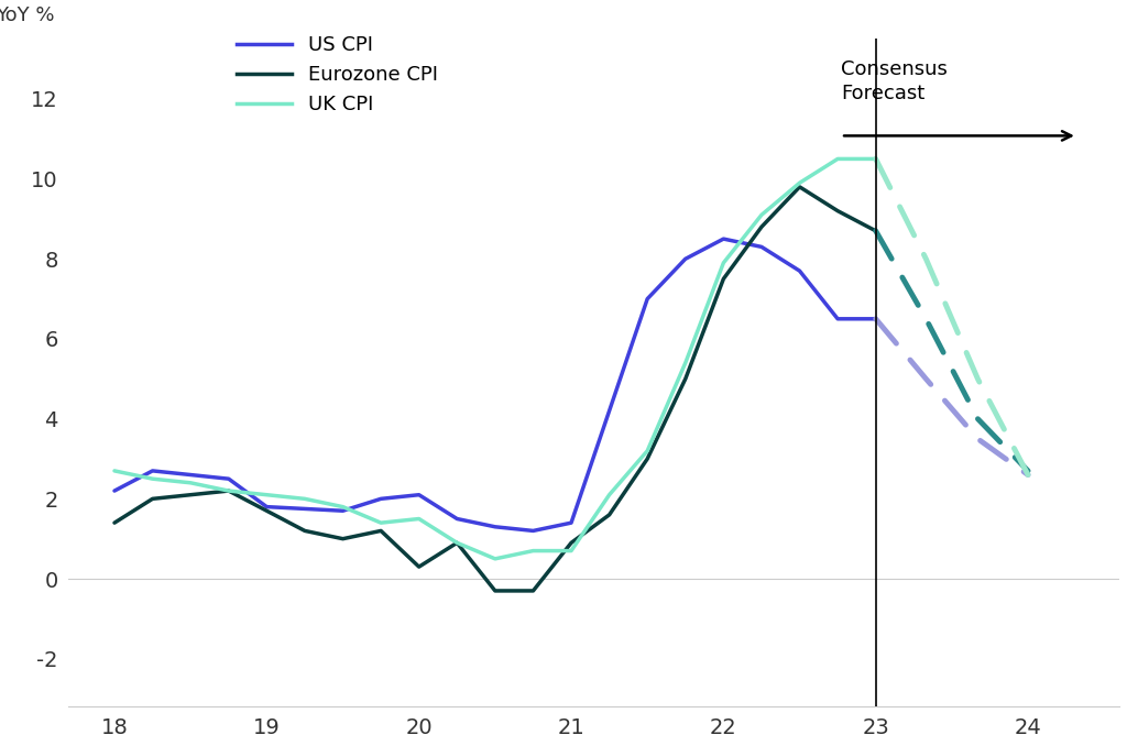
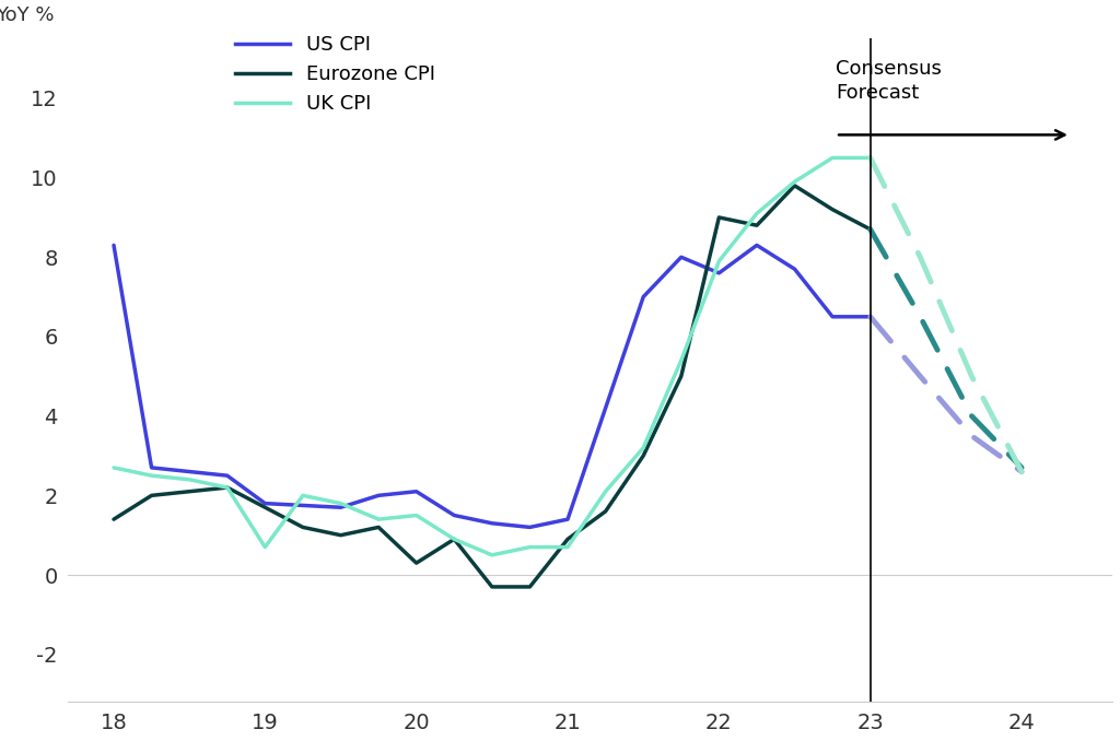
US CPI/18: 2.20 -> 8.30
UK CPI/19: 2.1 -> 0.7
US CPI/22: 8.50 -> 7.60
Eurozone CPI/22: 7.5 -> 9.0
